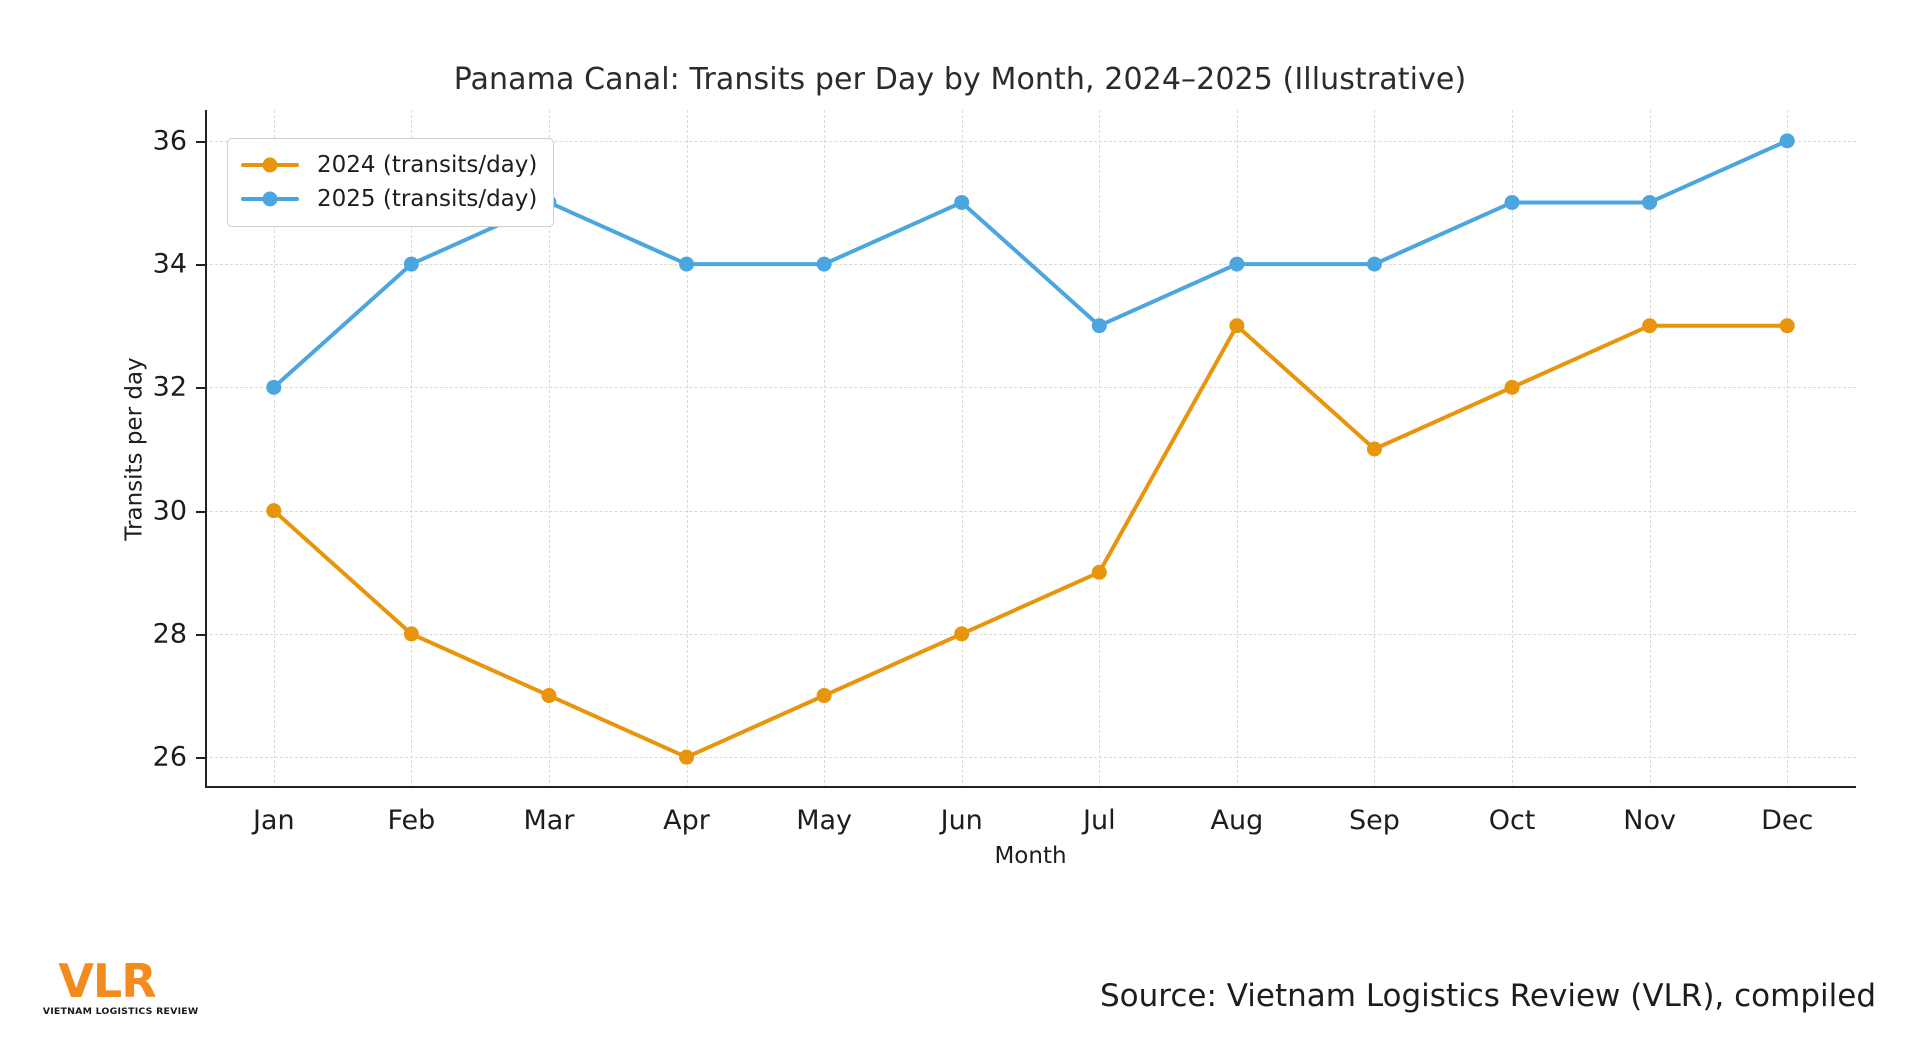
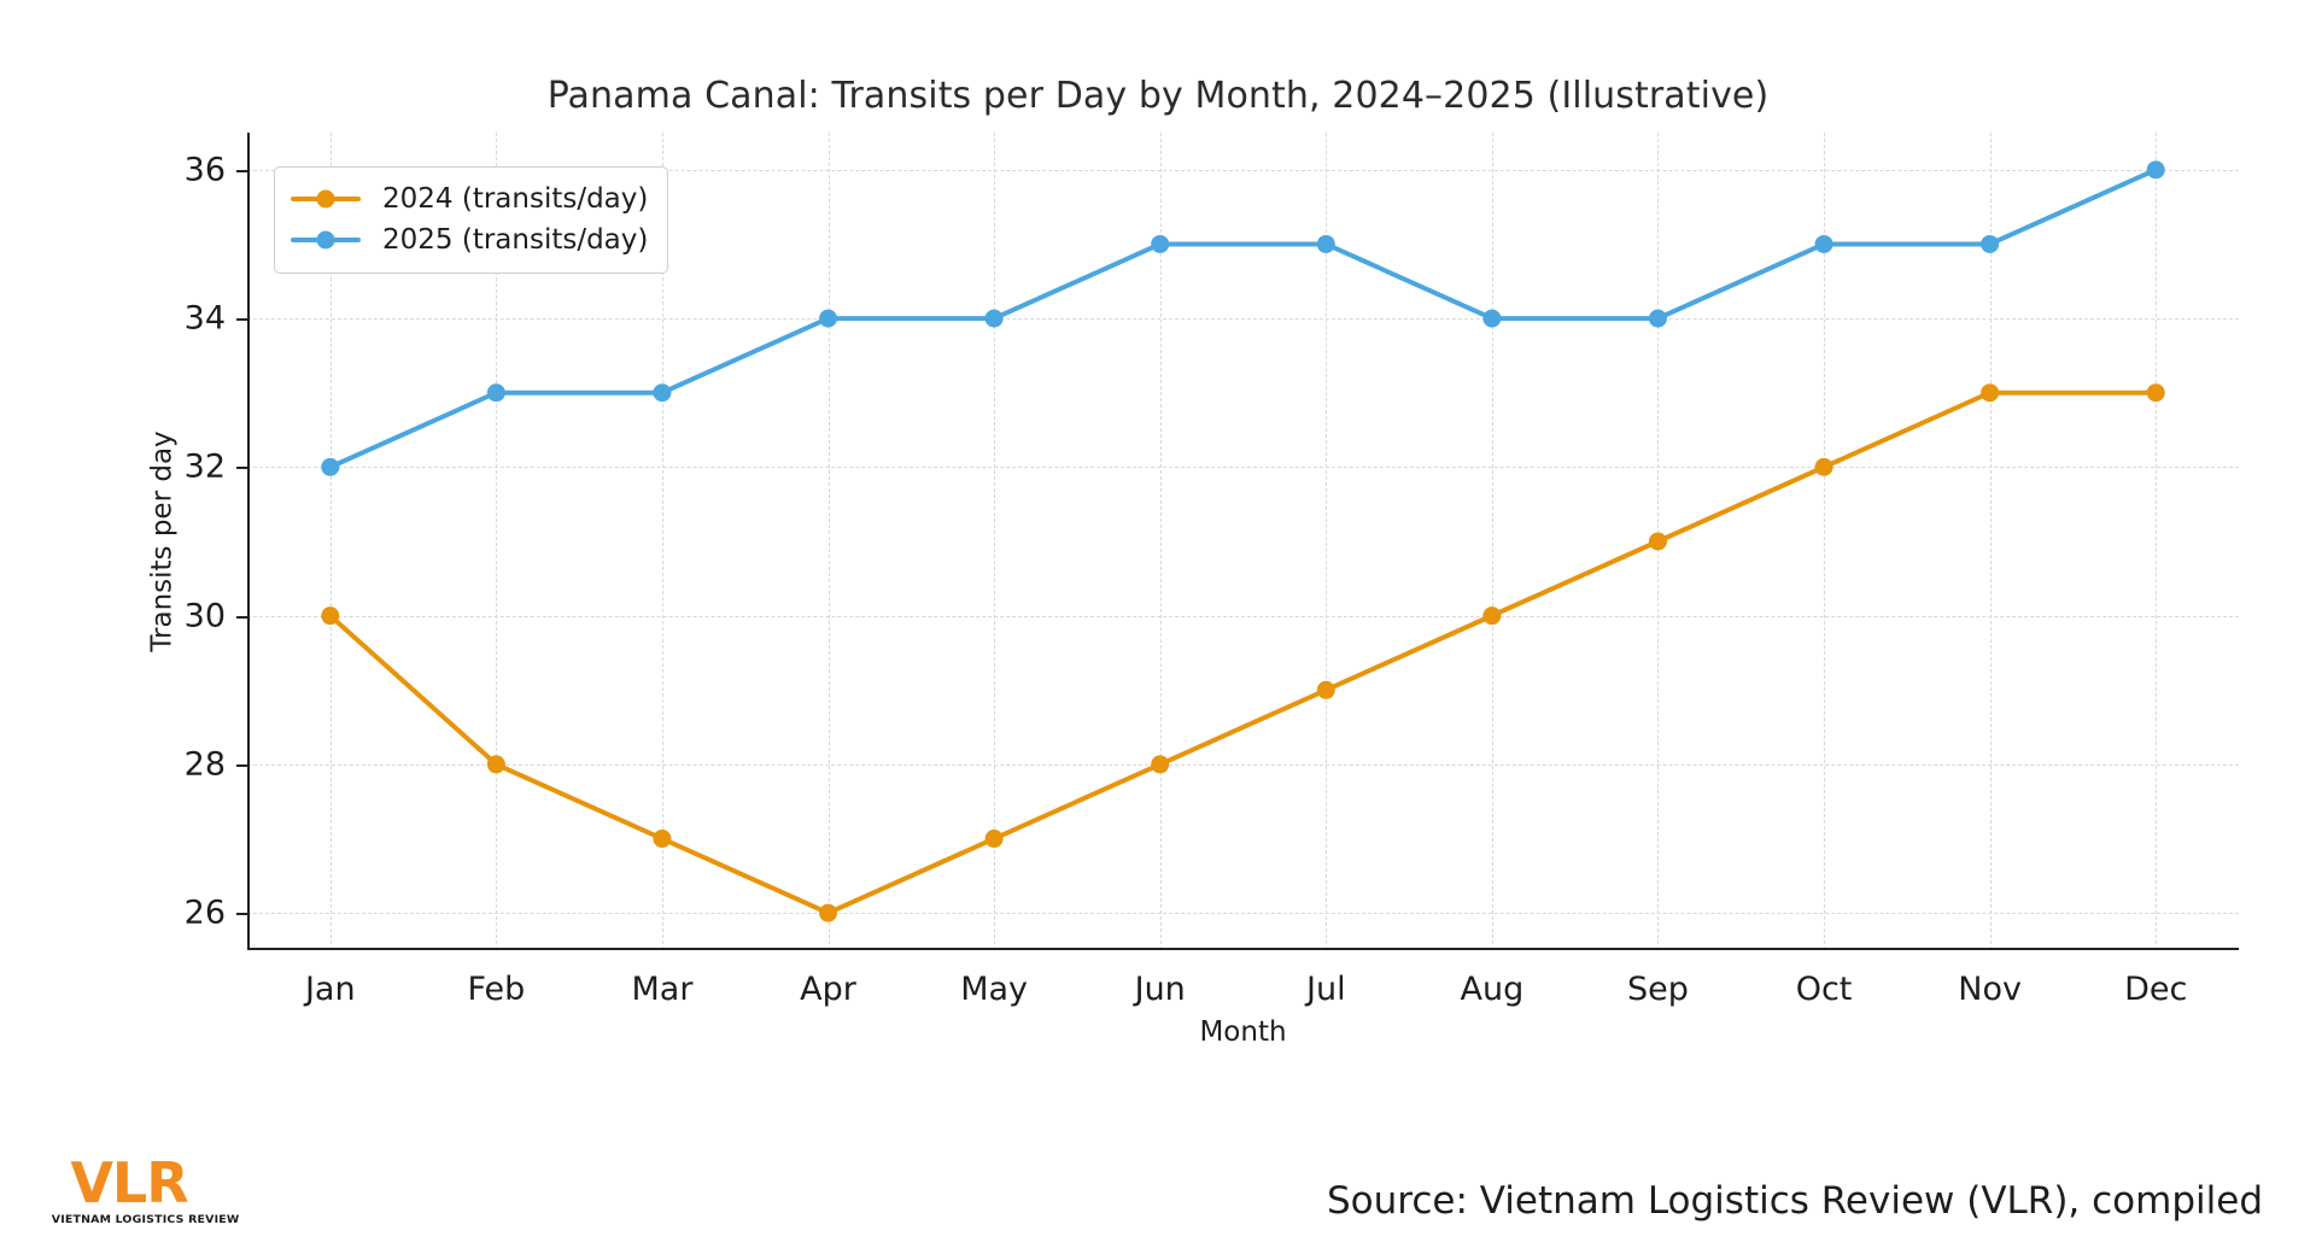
2025 (transits/day)/Feb: 34 -> 33
2025 (transits/day)/Mar: 35 -> 33
2025 (transits/day)/Jul: 33 -> 35
2024 (transits/day)/Aug: 33 -> 30
